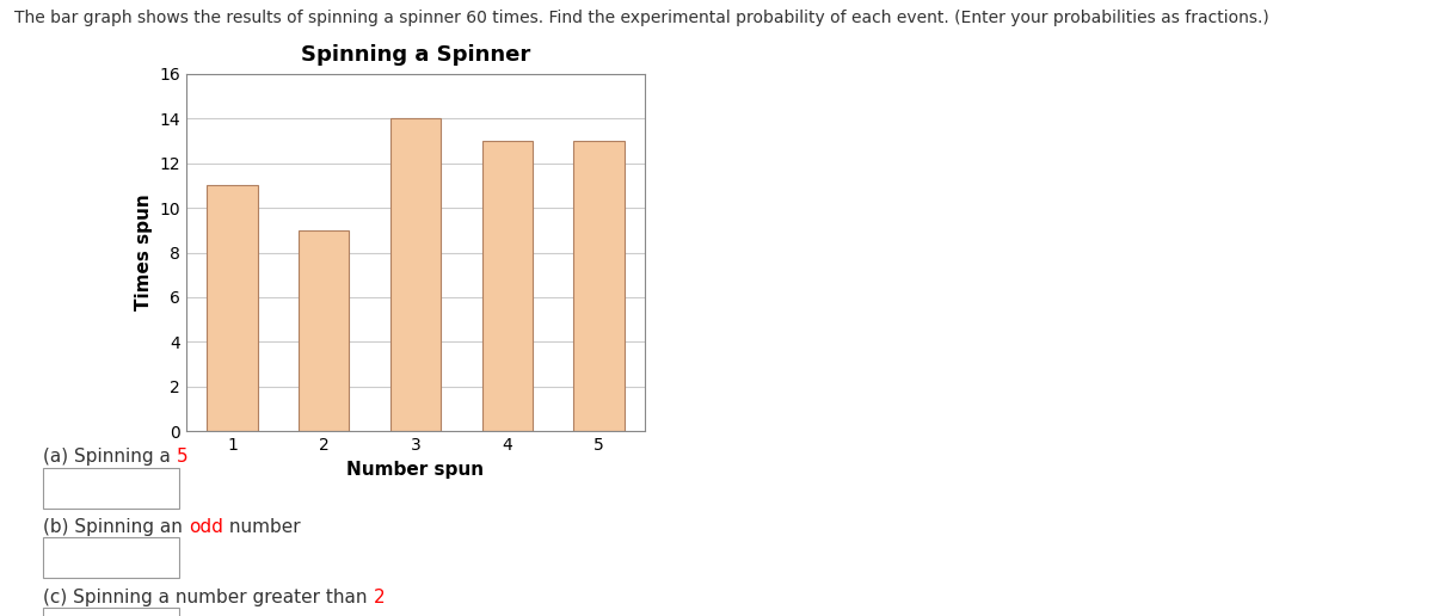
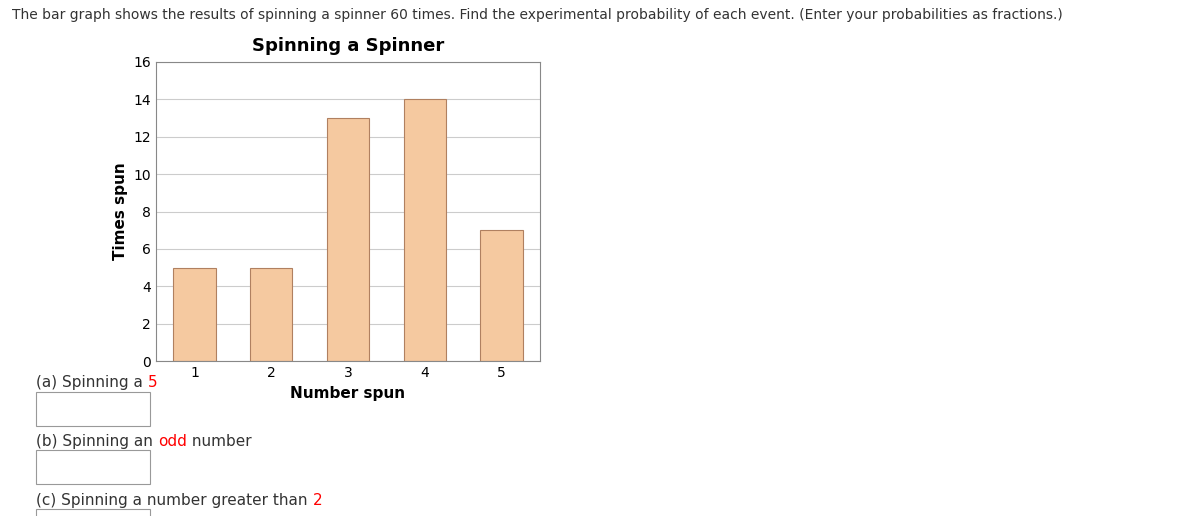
1: 11 -> 5
2: 9 -> 5
3: 14 -> 13
4: 13 -> 14
5: 13 -> 7
